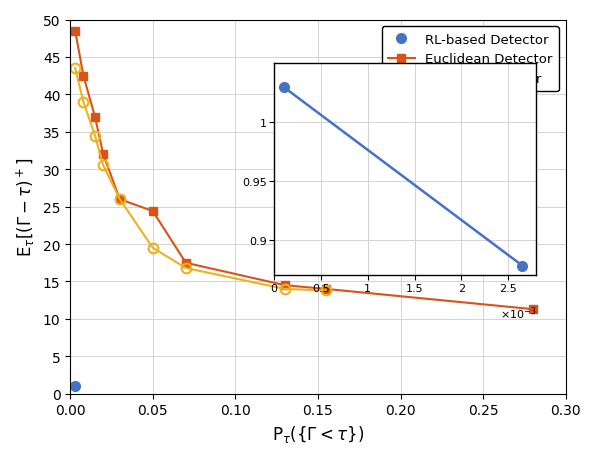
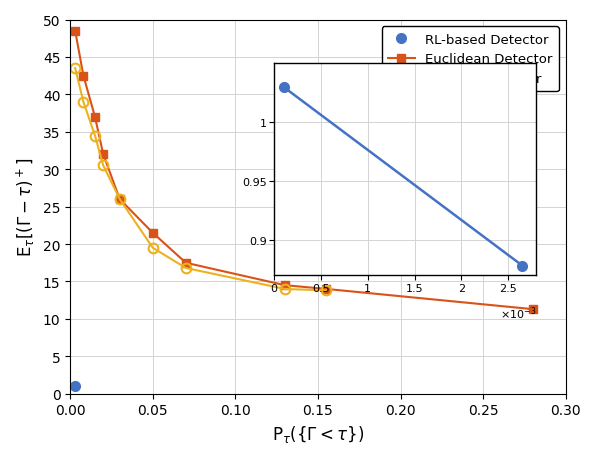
Euclidean Detector/0.05: 24.4 -> 21.5
